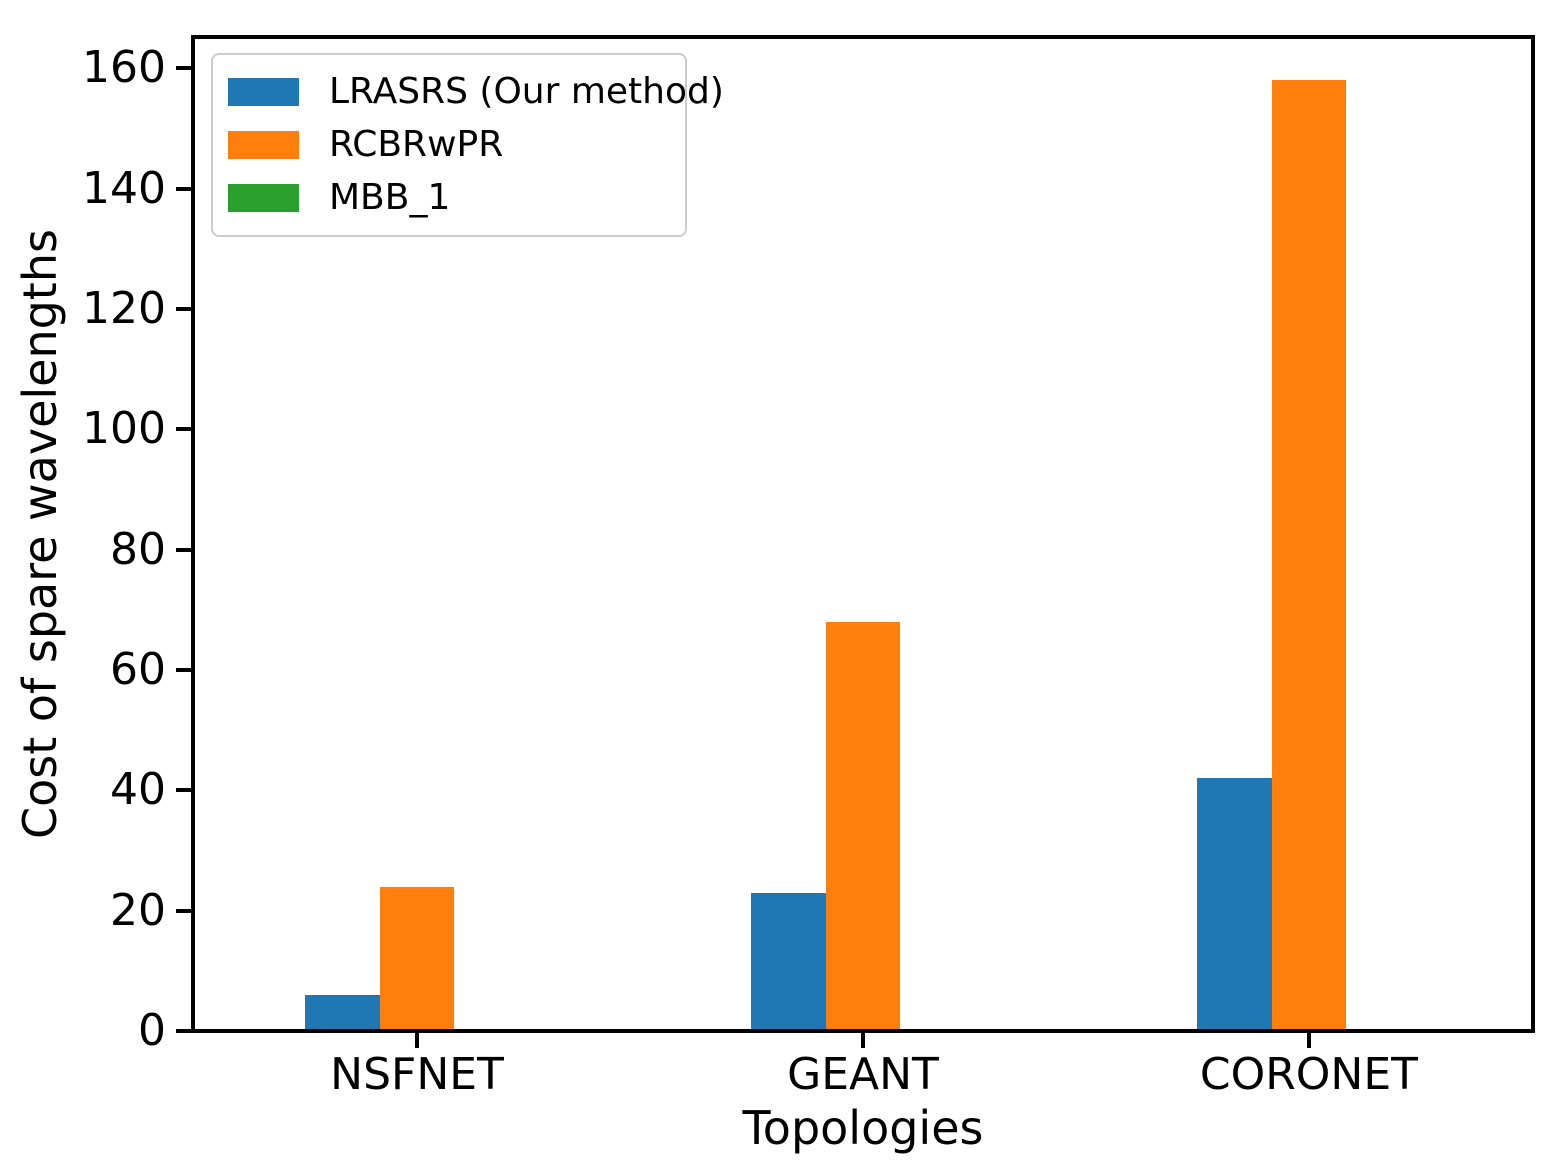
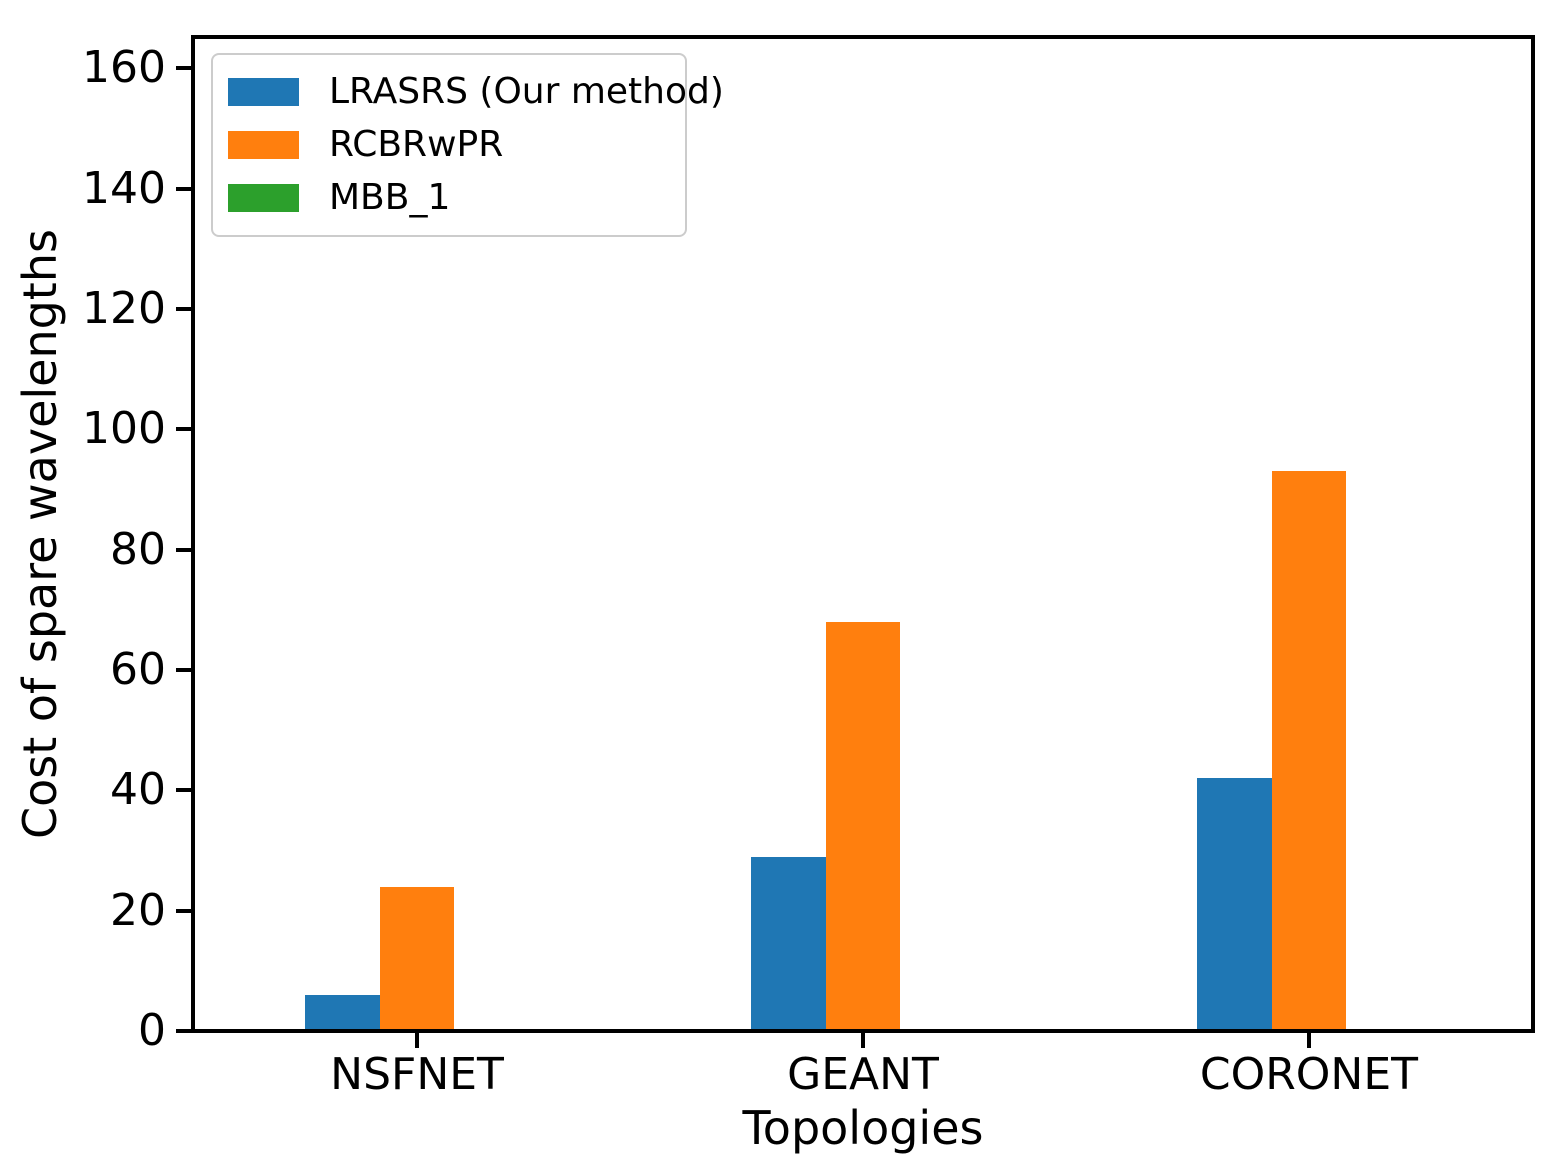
LRASRS (Our method)/GEANT: 23 -> 29
RCBRwPR/CORONET: 158 -> 93
